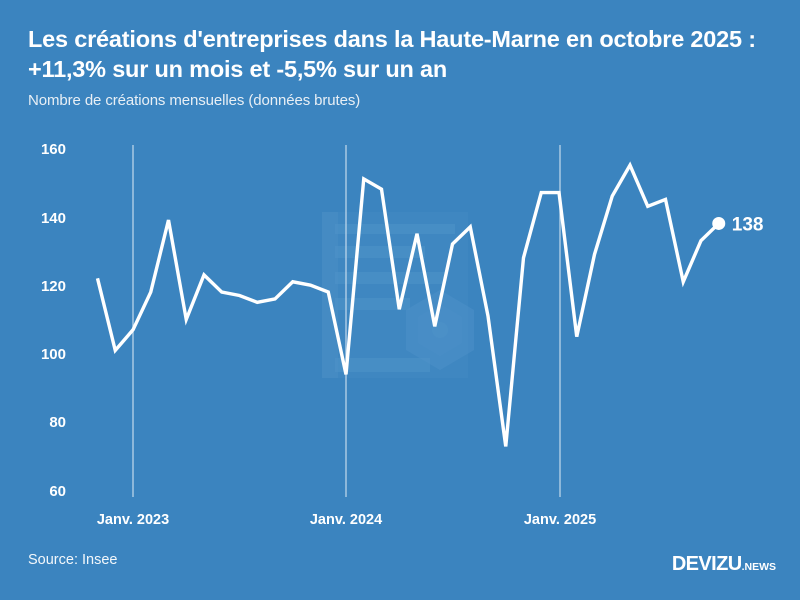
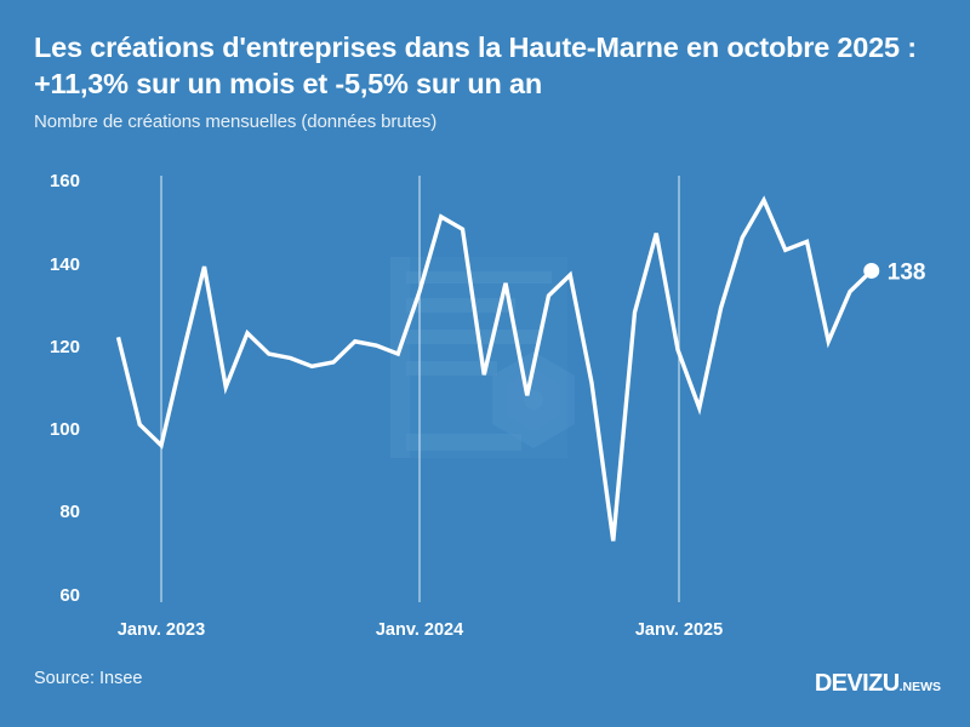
Janv. 2023: 107 -> 96
Janv. 2024: 94 -> 133
Janv. 2025: 147 -> 119
